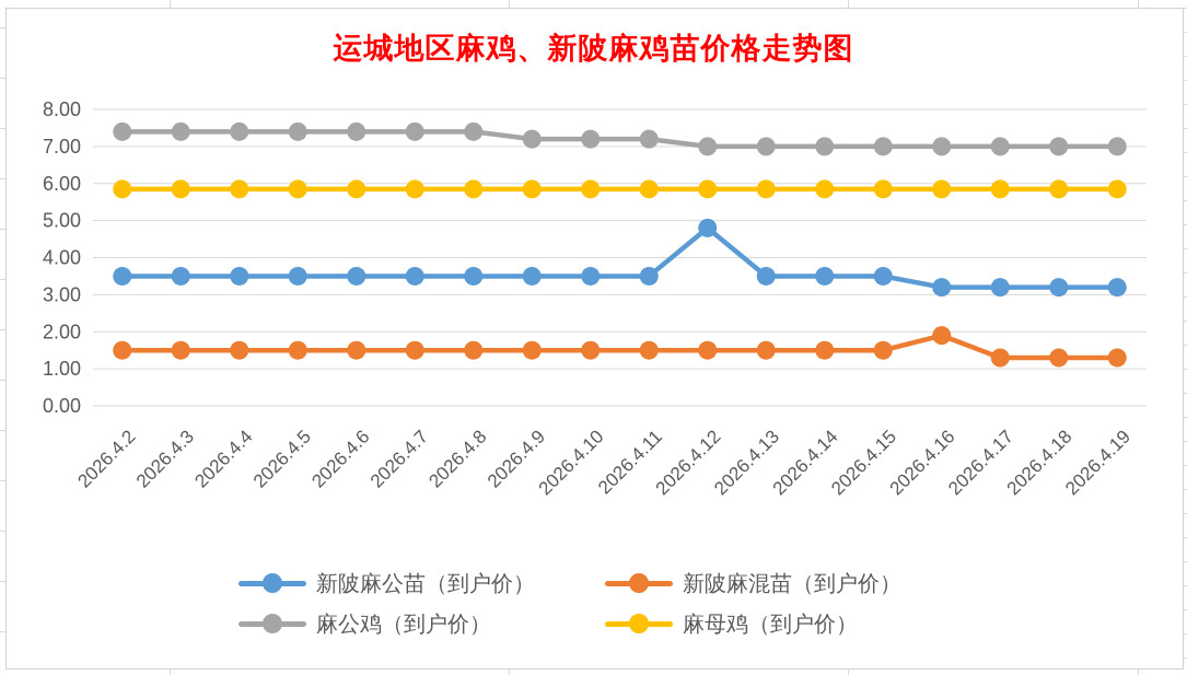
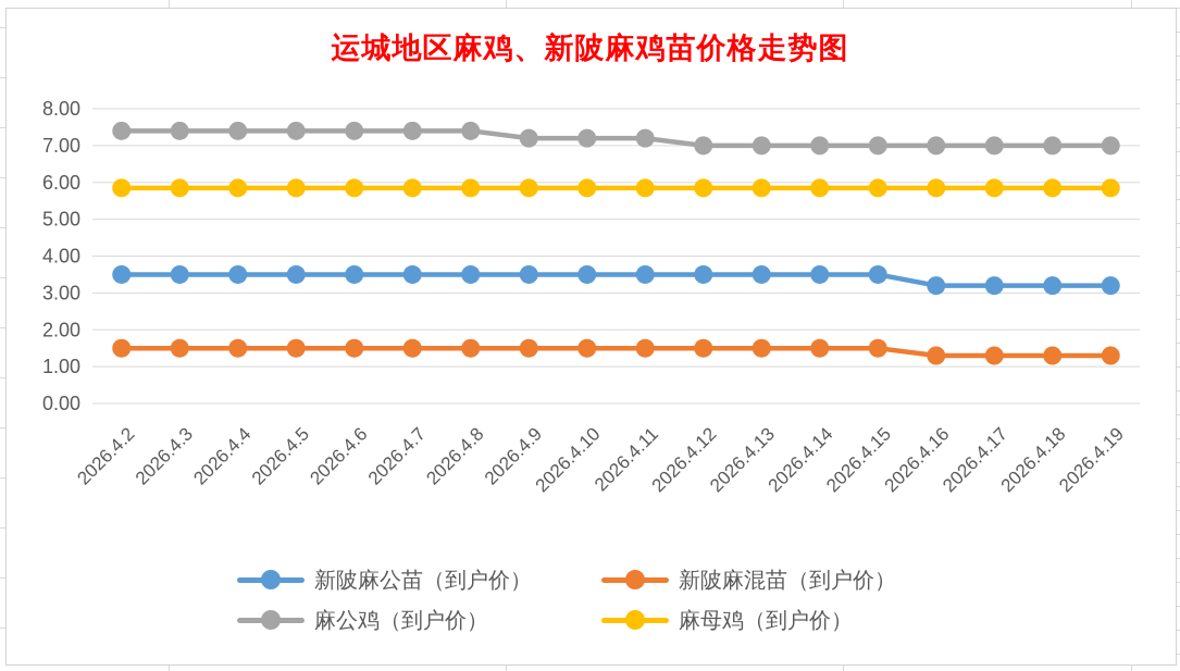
新陂麻公苗（到户价）/2026.4.12: 4.8 -> 3.5
新陂麻混苗（到户价）/2026.4.16: 1.9 -> 1.3
